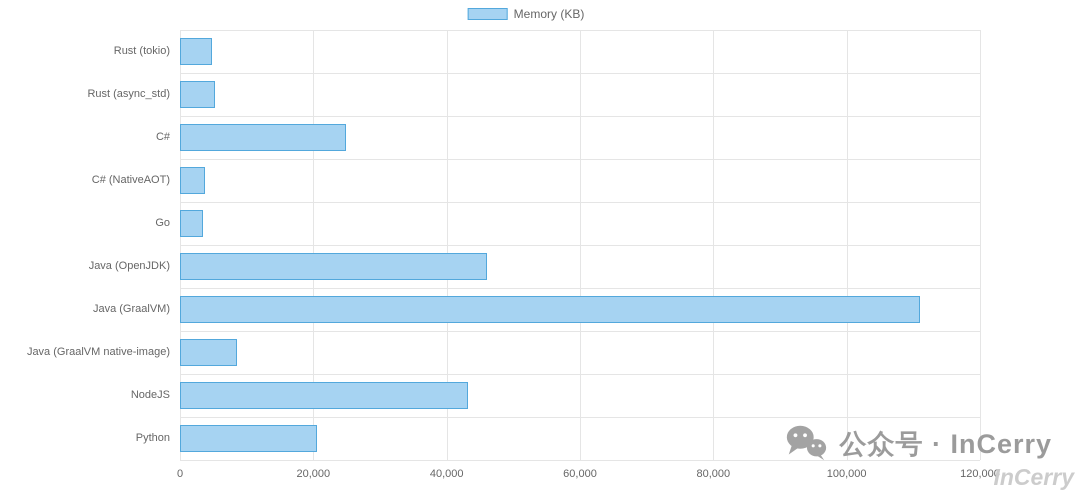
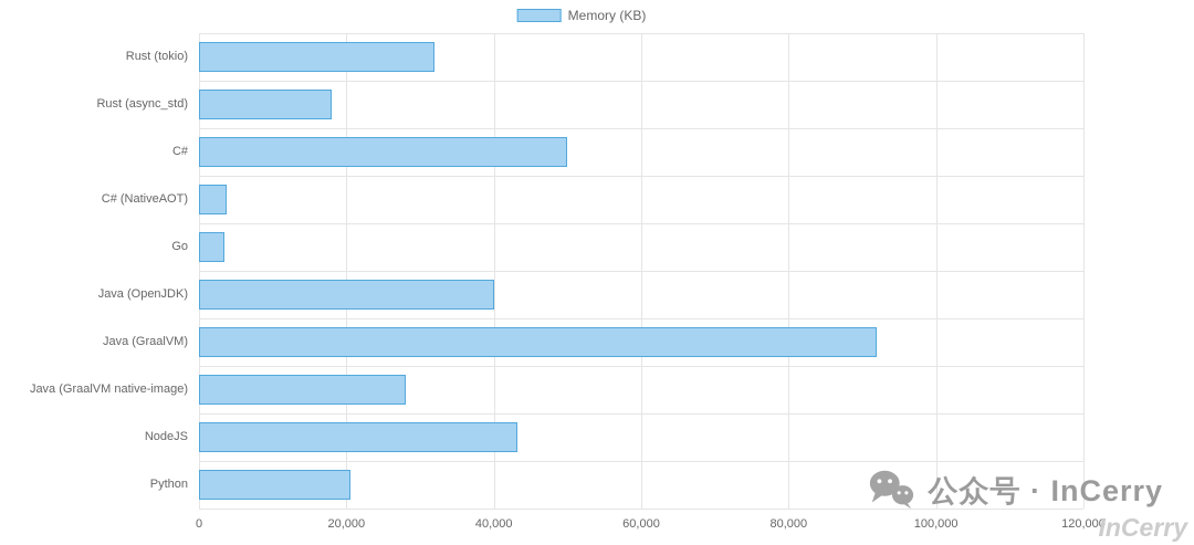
Rust (tokio): 5000 -> 32000
Rust (async_std): 5000 -> 18000
C#: 25000 -> 50000
Java (OpenJDK): 46000 -> 40000
Java (GraalVM): 111000 -> 92000
Java (GraalVM native-image): 8000 -> 28000
